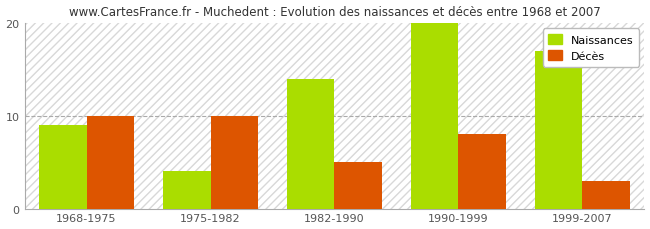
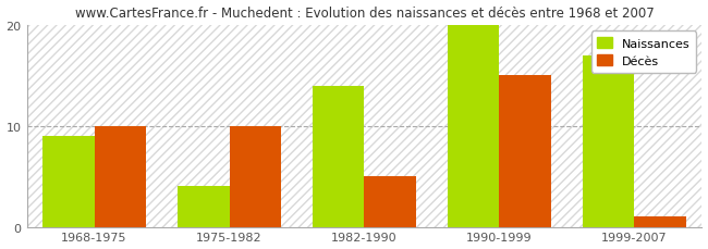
Décès/1990-1999: 8 -> 15
Décès/1999-2007: 3 -> 1
